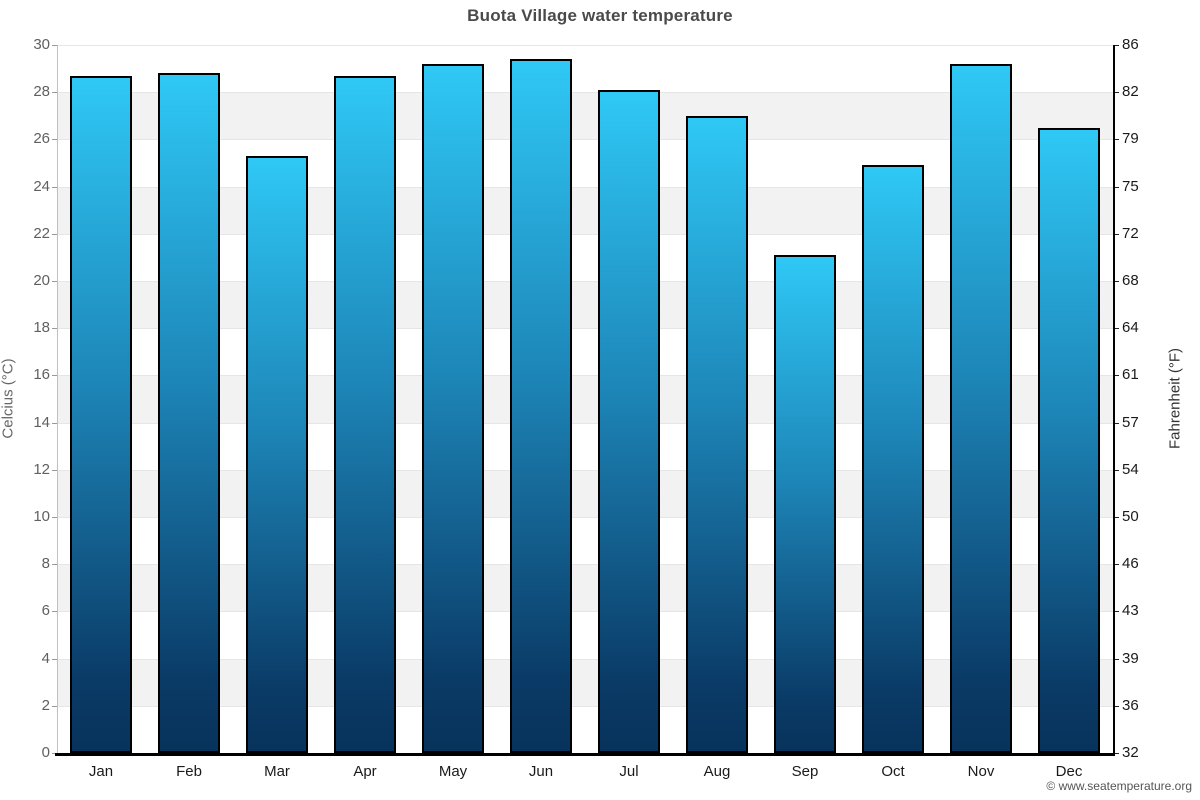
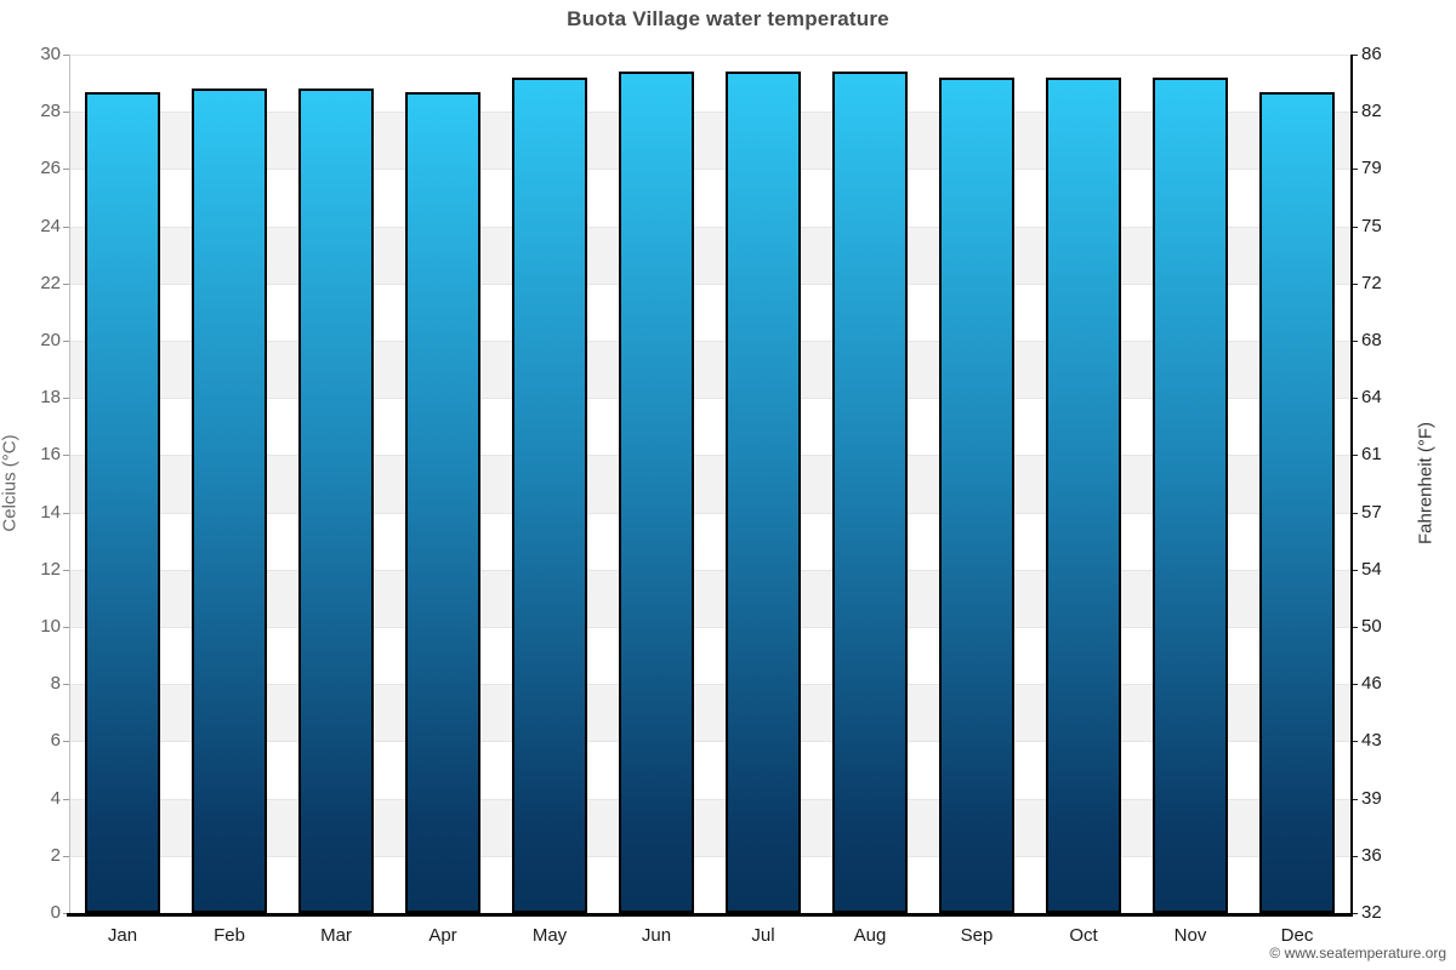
Mar: 25.3 -> 28.8
Jul: 28.1 -> 29.4
Aug: 27.0 -> 29.4
Sep: 21.1 -> 29.2
Oct: 24.9 -> 29.2
Dec: 26.5 -> 28.7
